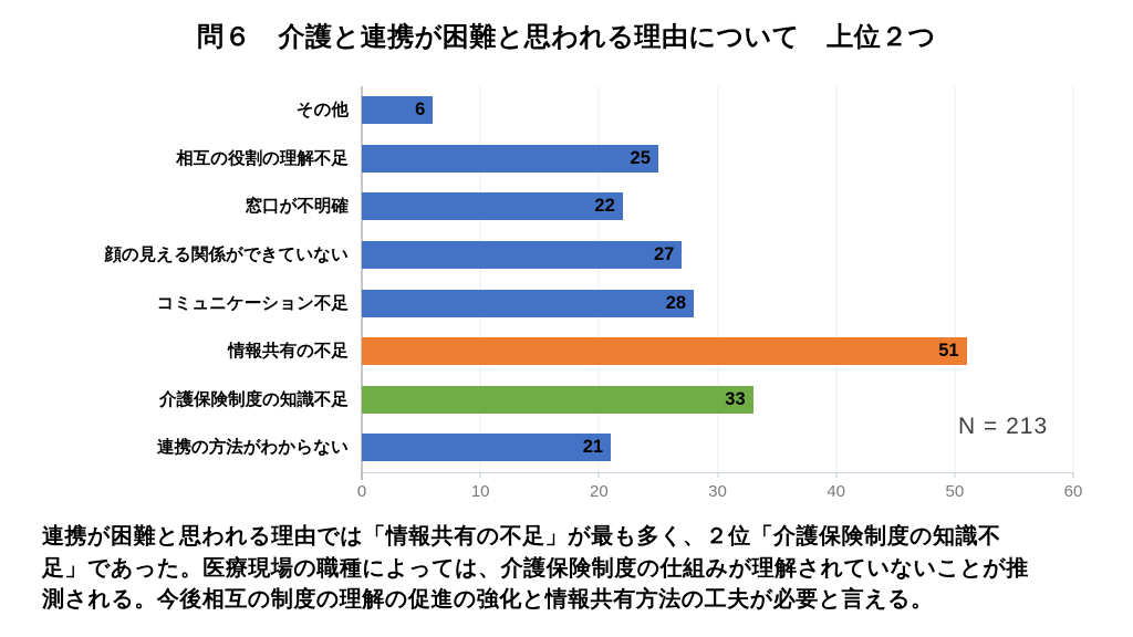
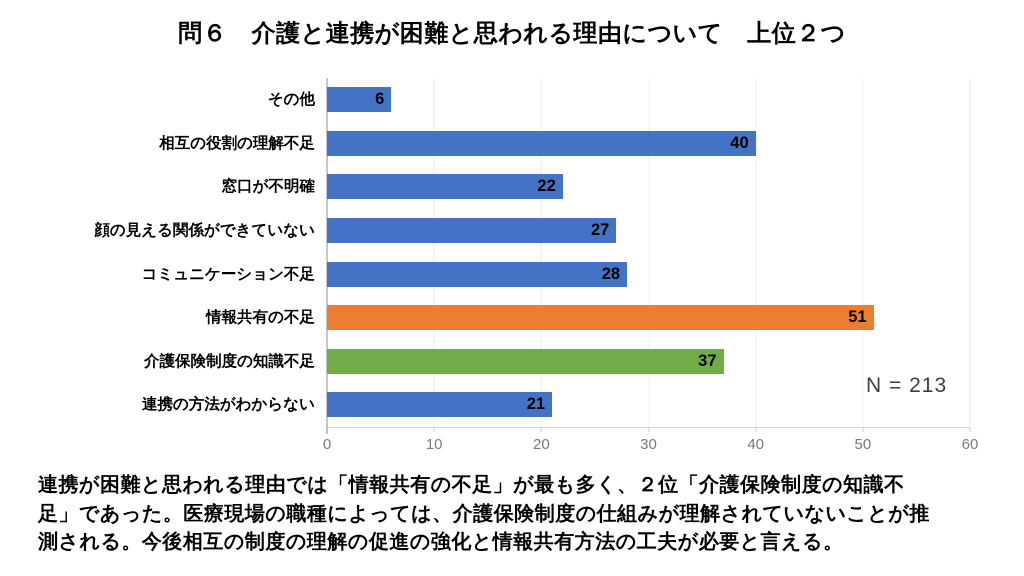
相互の役割の理解不足: 25 -> 40
介護保険制度の知識不足: 33 -> 37
